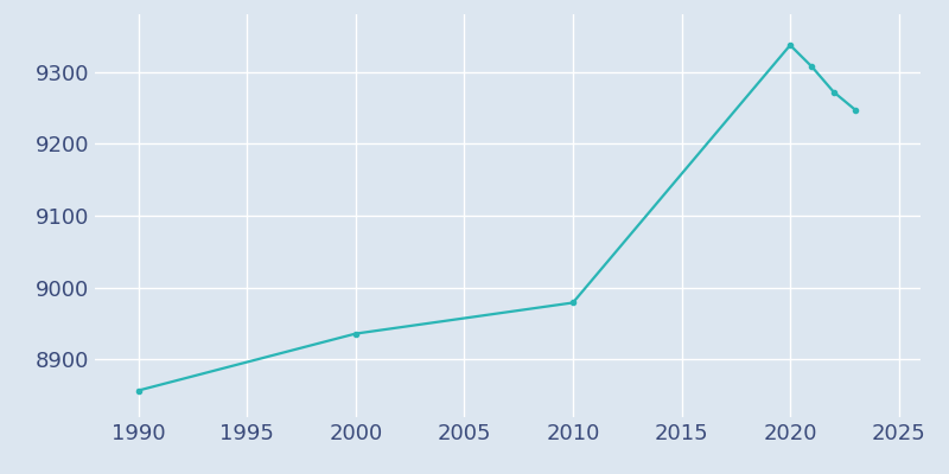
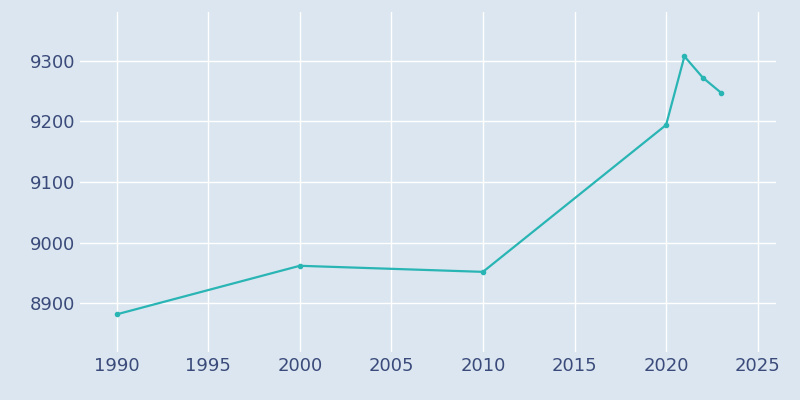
1990: 8857 -> 8882
2000: 8936 -> 8962
2010: 8979 -> 8952
2020: 9337 -> 9194
